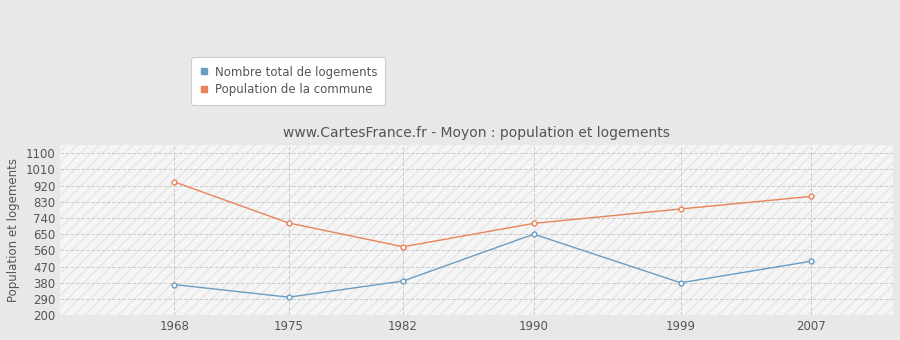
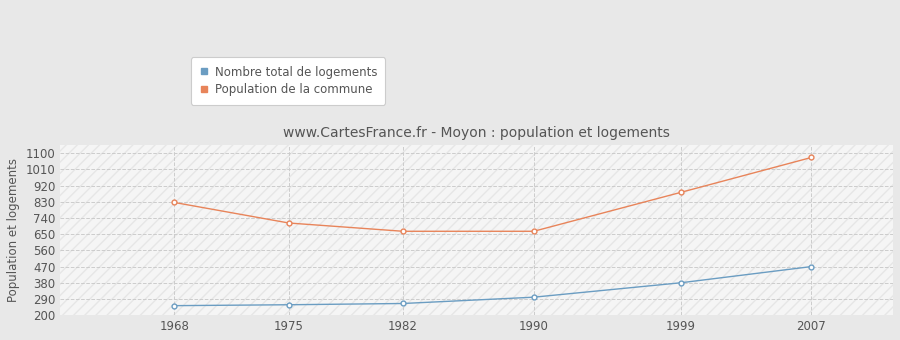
Nombre total de logements/1968: 370 -> 250
Population de la commune/1968: 940 -> 830
Nombre total de logements/1975: 300 -> 260
Nombre total de logements/1982: 390 -> 260
Population de la commune/1982: 580 -> 670
Nombre total de logements/1990: 650 -> 300
Population de la commune/1990: 710 -> 670
Population de la commune/1999: 790 -> 880
Nombre total de logements/2007: 500 -> 470
Population de la commune/2007: 860 -> 1080
